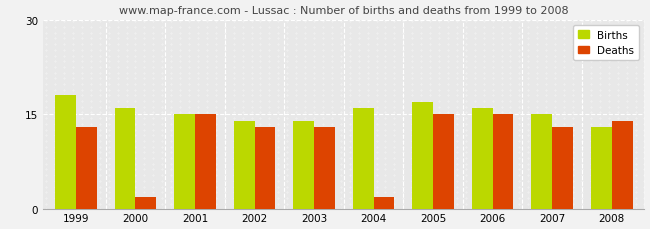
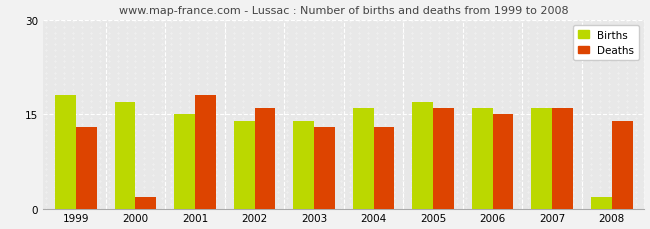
Births/2000: 16 -> 17
Deaths/2001: 15 -> 18
Deaths/2002: 13 -> 16
Deaths/2004: 2 -> 13
Deaths/2005: 15 -> 16
Births/2007: 15 -> 16
Deaths/2007: 13 -> 16
Births/2008: 13 -> 2
